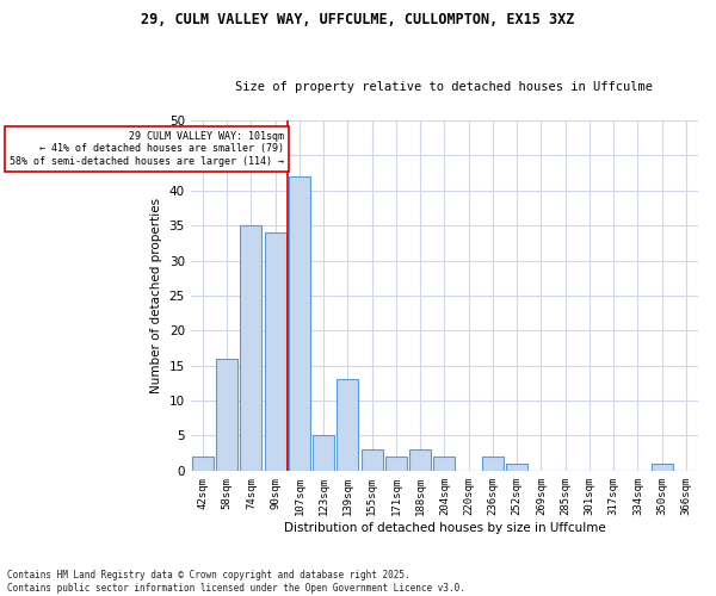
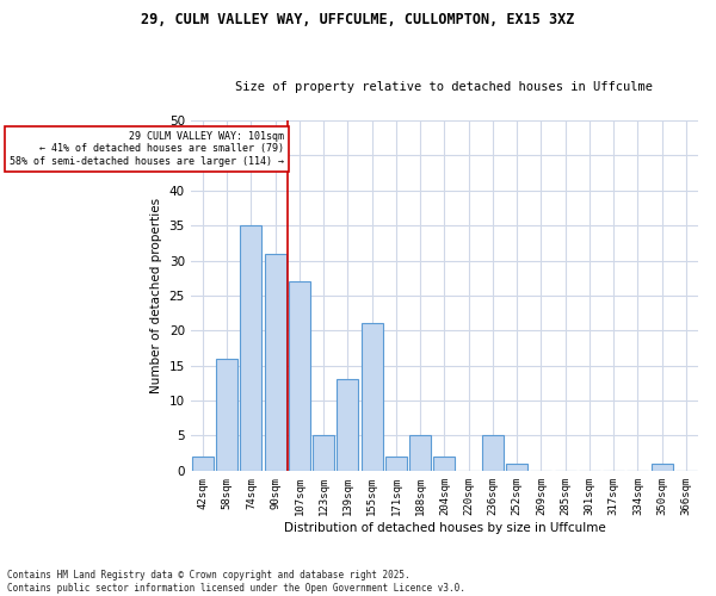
90sqm: 34 -> 31
107sqm: 42 -> 27
155sqm: 3 -> 21
188sqm: 3 -> 5
236sqm: 2 -> 5
